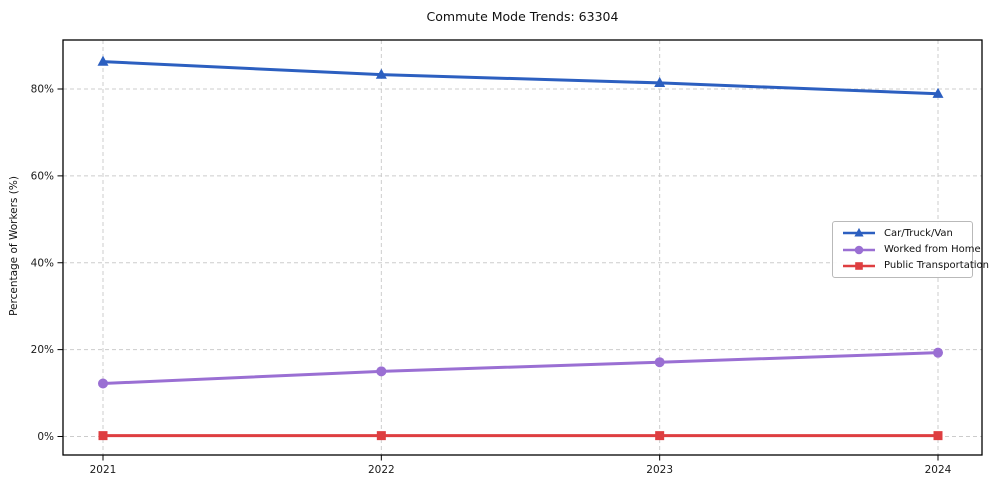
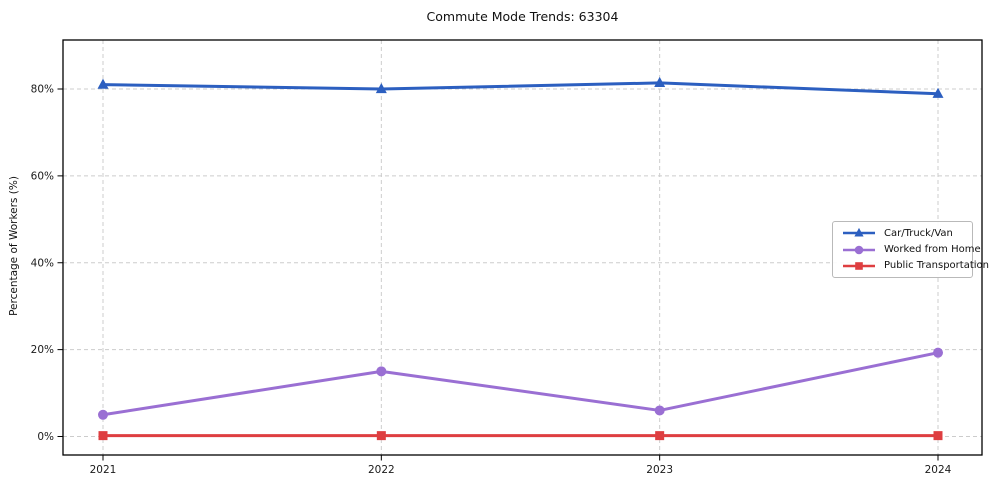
Car/Truck/Van/2021: 86% -> 81%
Worked from Home/2021: 12% -> 5%
Car/Truck/Van/2022: 83% -> 80%
Worked from Home/2023: 17% -> 6%
